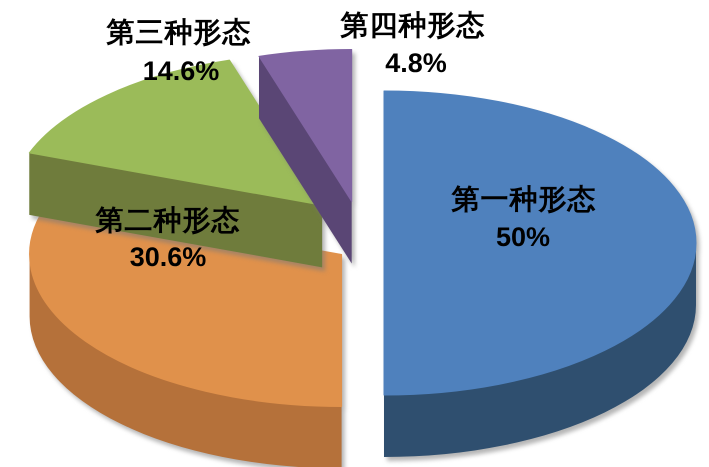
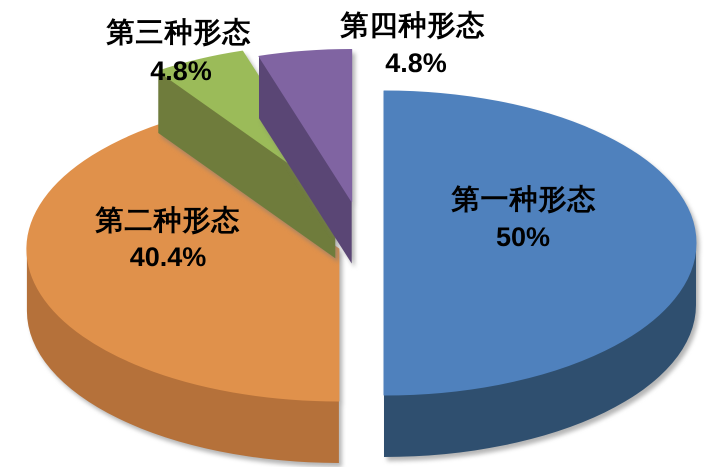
第二种形态: 30.6% -> 40.4%
第三种形态: 14.6% -> 4.8%
